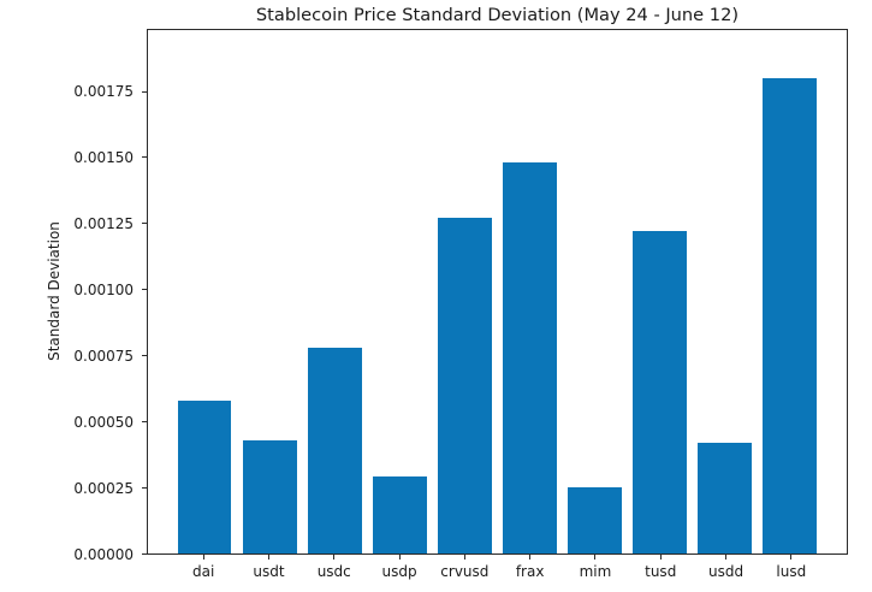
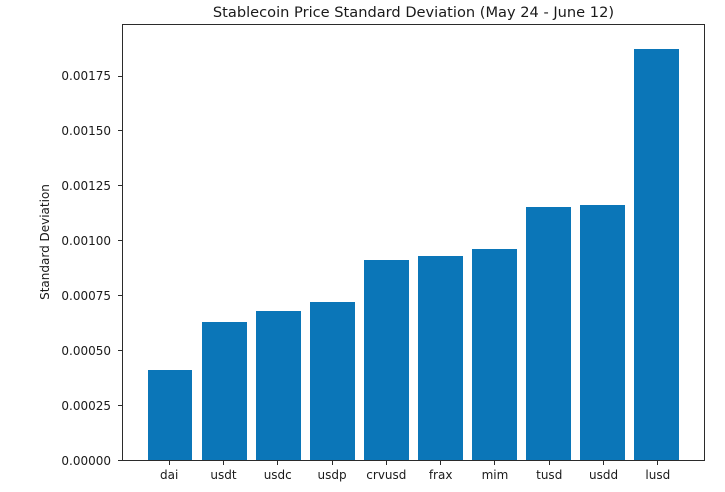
dai: 0.00058 -> 0.00041
usdt: 0.00043 -> 0.00063
usdc: 0.00078 -> 0.00068
usdp: 0.00029 -> 0.00072
crvusd: 0.00127 -> 0.00091
frax: 0.00148 -> 0.00093
mim: 0.00025 -> 0.00096
tusd: 0.00122 -> 0.00115
usdd: 0.00042 -> 0.00116
lusd: 0.00180 -> 0.00187
